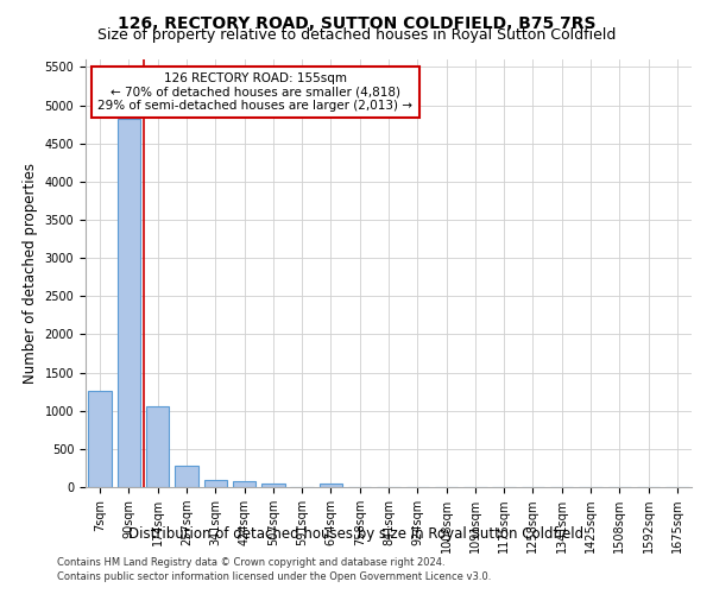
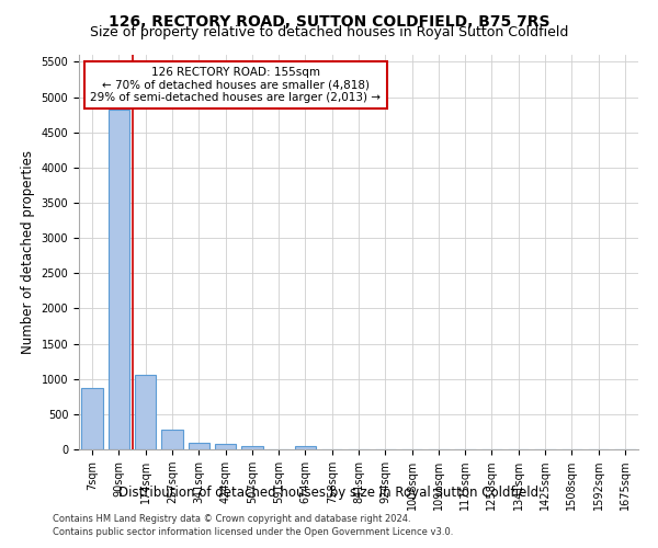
7sqm: 1260 -> 870
